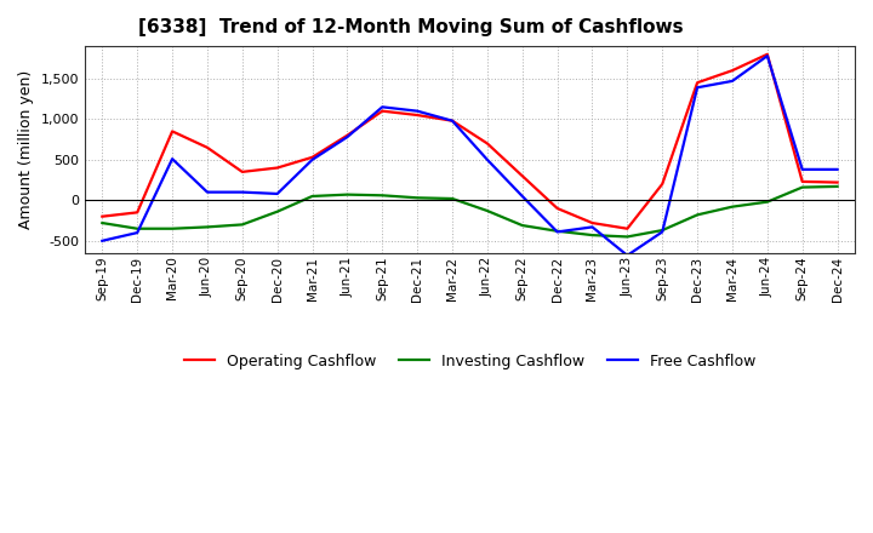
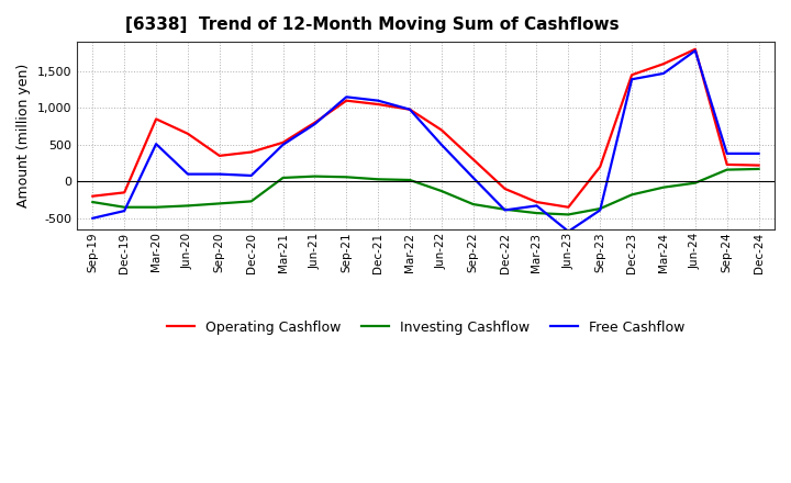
Investing Cashflow/Dec-20: -140 -> -270
